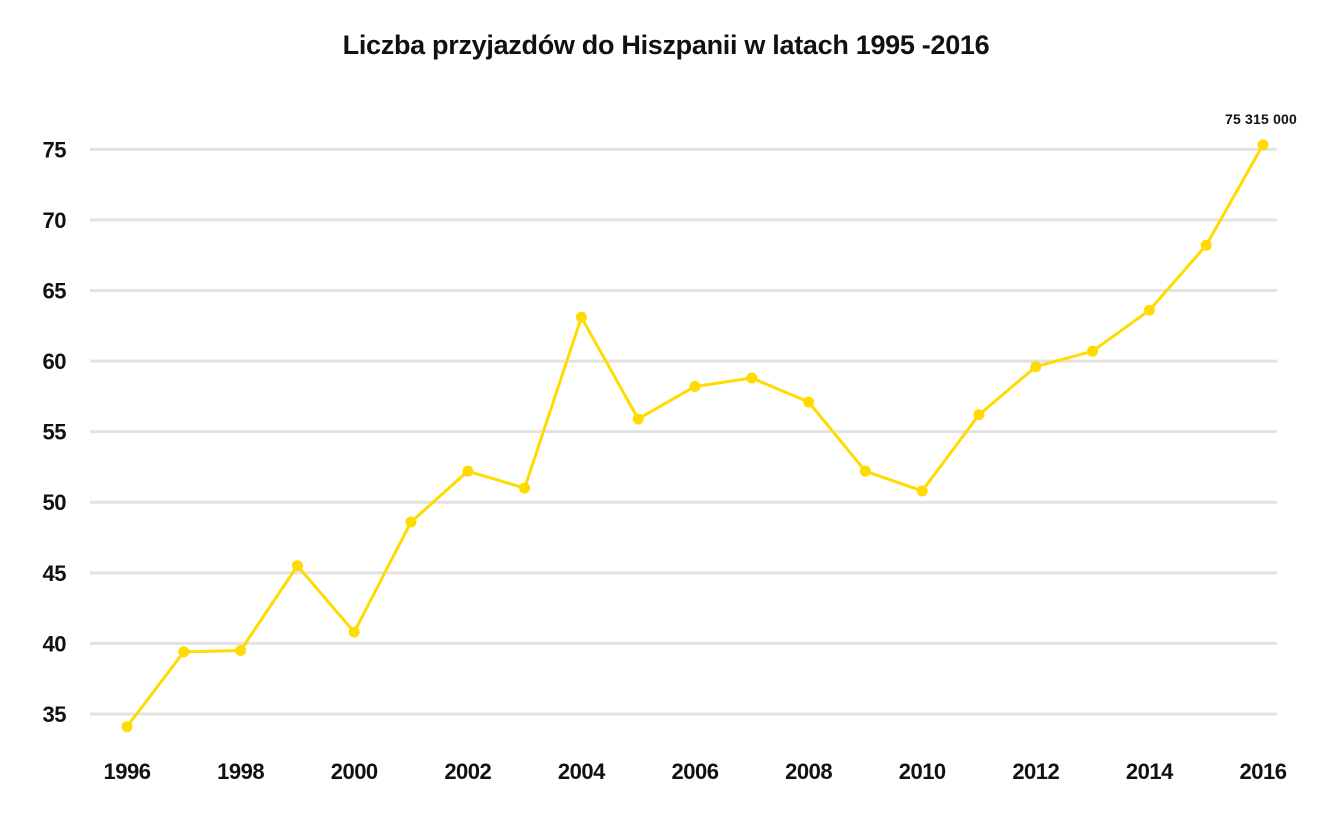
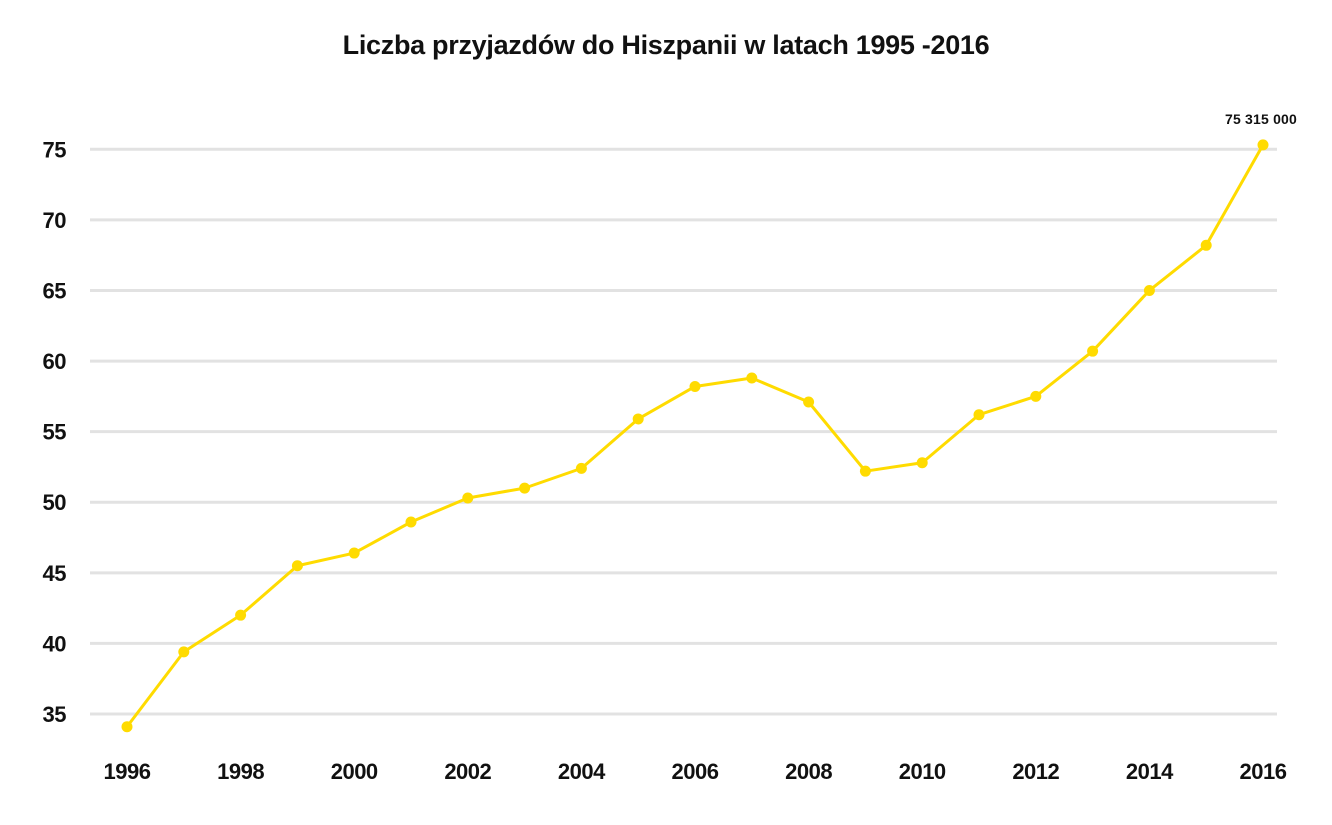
1998: 39.5 -> 42.0
2000: 40.8 -> 46.4
2002: 52.2 -> 50.3
2004: 63.1 -> 52.4
2010: 50.8 -> 52.8
2012: 59.6 -> 57.5
2014: 63.6 -> 65.0
